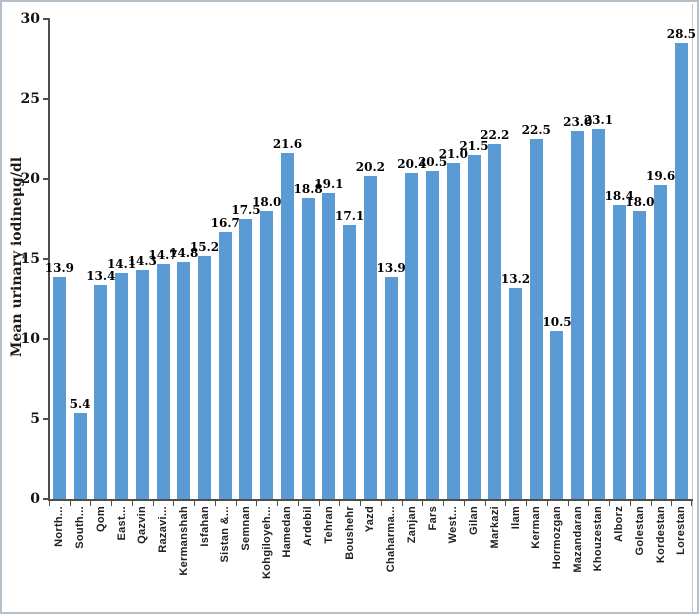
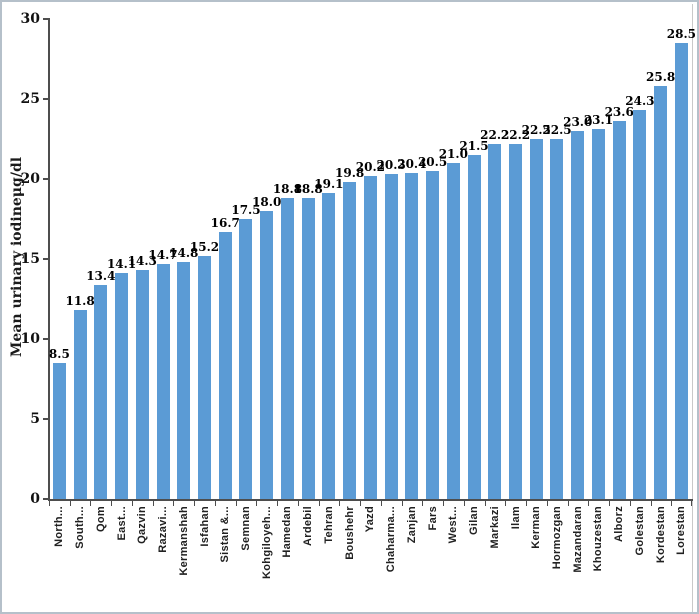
North...: 13.9 -> 8.5
South...: 5.4 -> 11.8
Hamedan: 21.6 -> 18.8
Boushehr: 17.1 -> 19.8
Chaharma...: 13.9 -> 20.3
Ilam: 13.2 -> 22.2
Hormozgan: 10.5 -> 22.5
Alborz: 18.4 -> 23.6
Golestan: 18.0 -> 24.3
Kordestan: 19.6 -> 25.8
